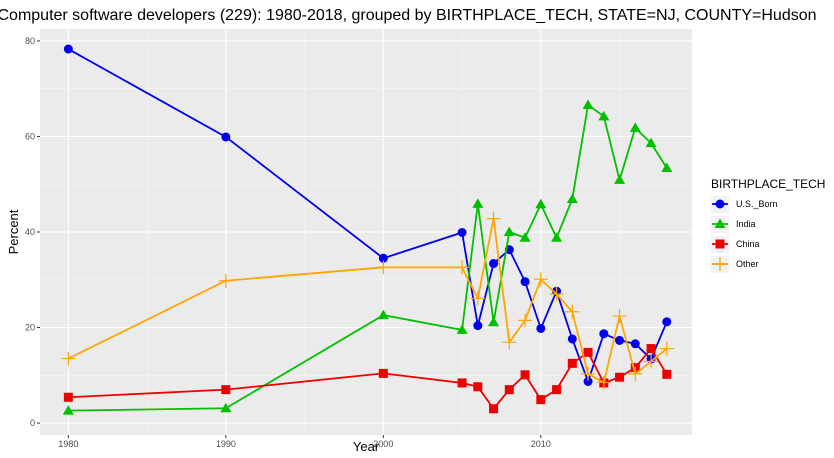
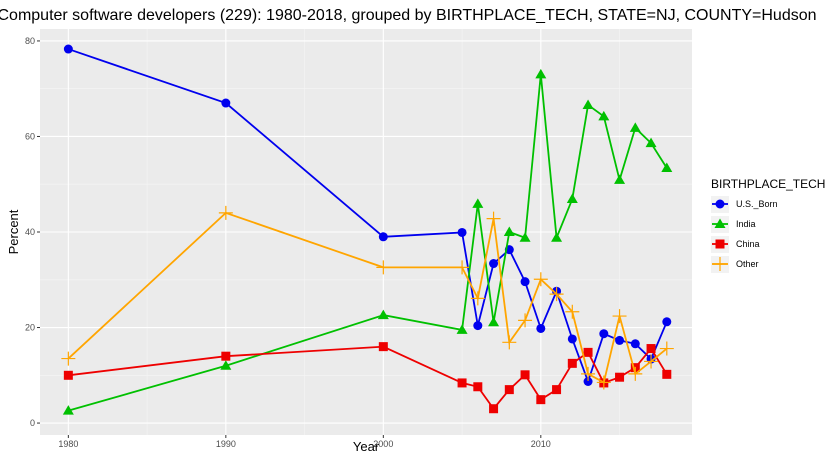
China/1980: 5 -> 10
U.S._Born/1990: 60 -> 67
India/1990: 3 -> 12
China/1990: 7 -> 14
Other/1990: 30 -> 44
U.S._Born/2000: 34 -> 39
China/2000: 10 -> 16
India/2010: 46 -> 73
